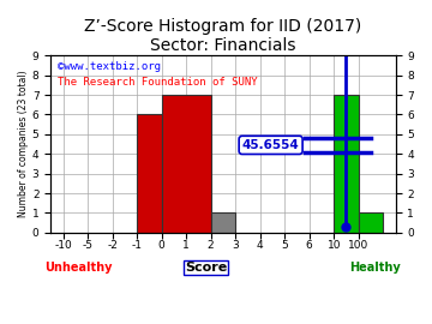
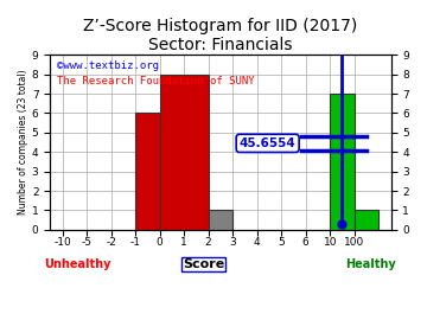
1: 7 -> 8
